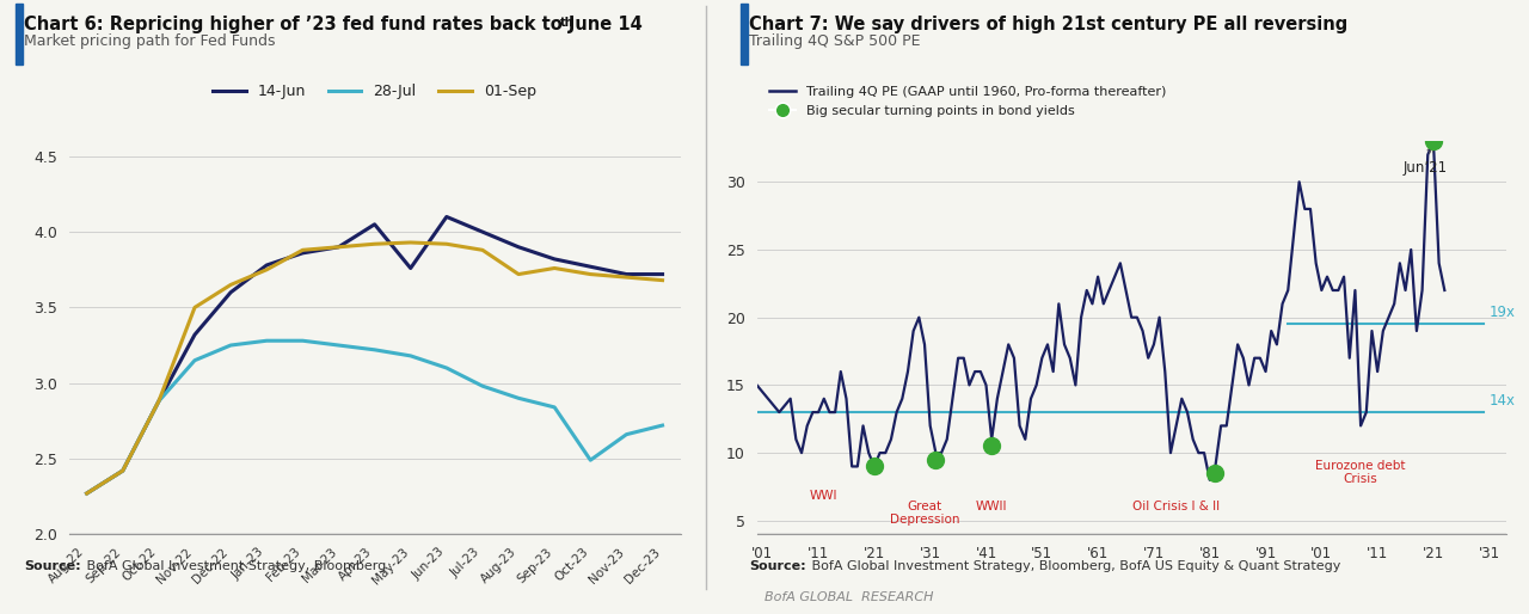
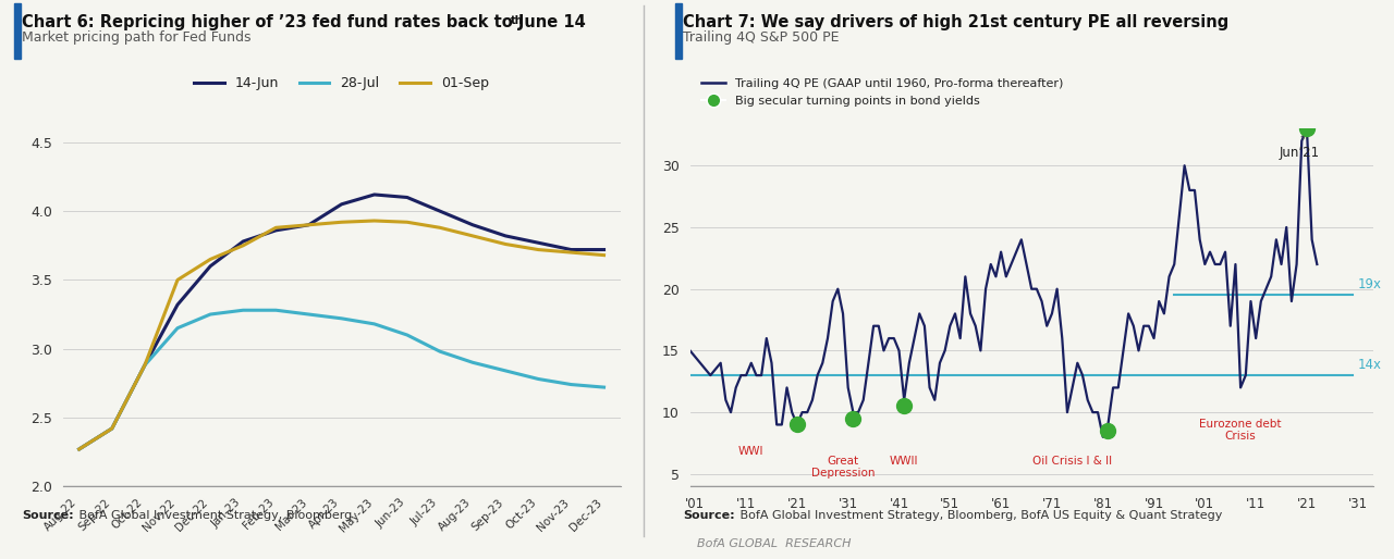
14-Jun/May-23: 3.76 -> 4.12
01-Sep/Aug-23: 3.72 -> 3.82
28-Jul/Oct-23: 2.49 -> 2.78
28-Jul/Nov-23: 2.66 -> 2.74
